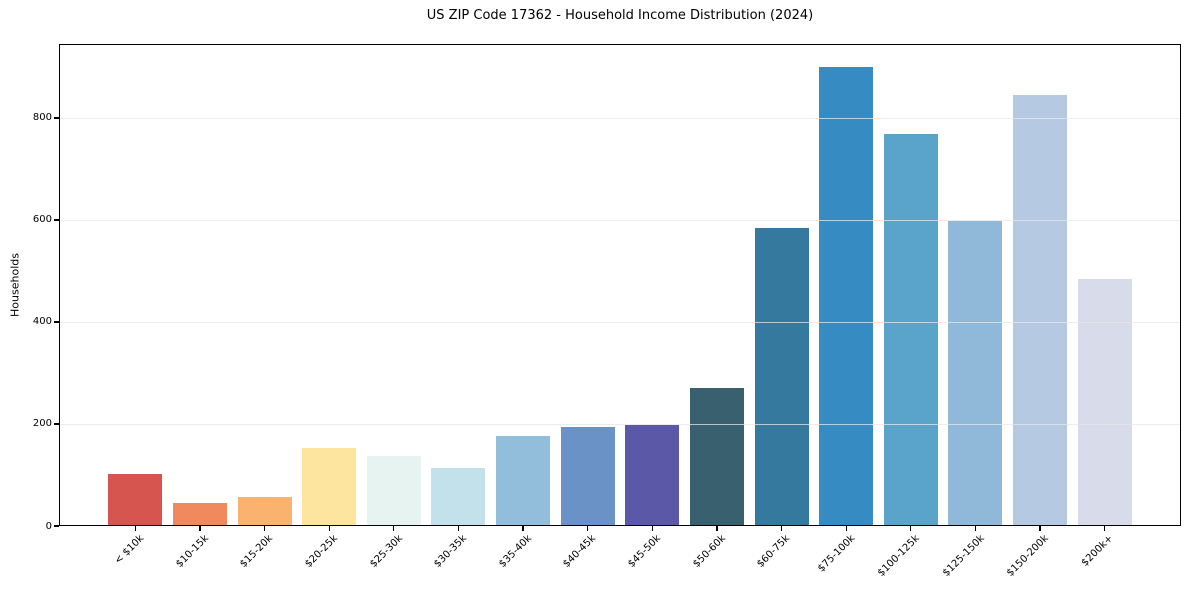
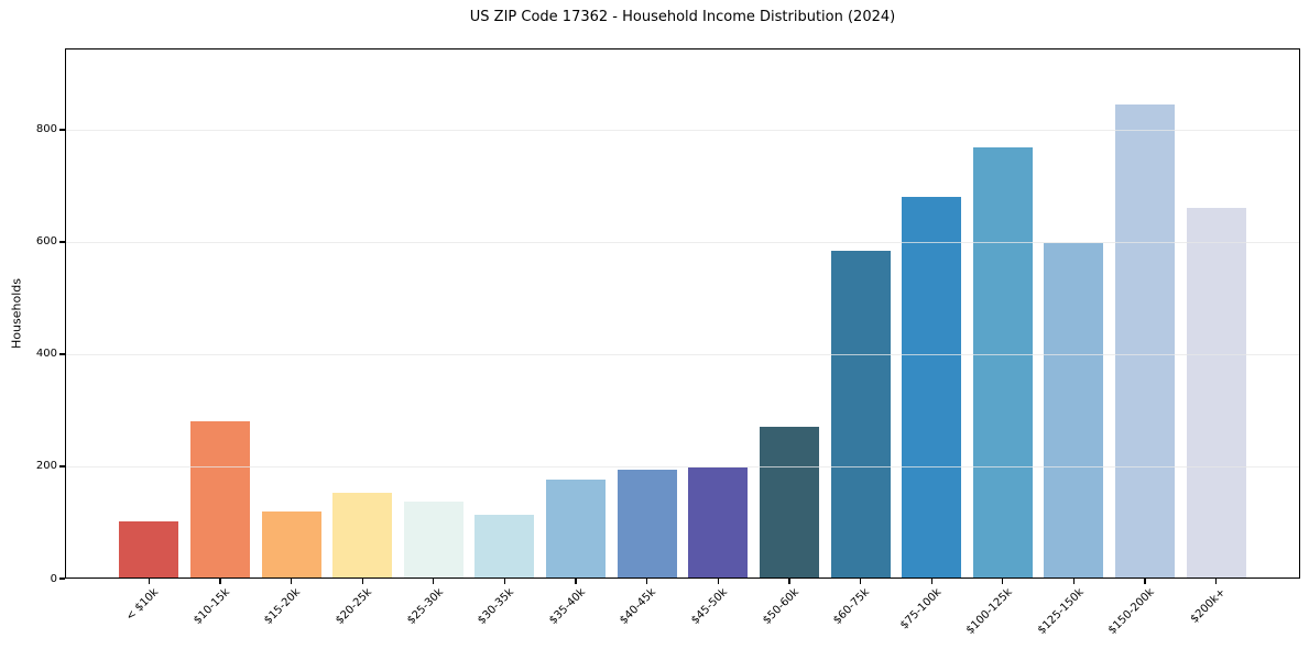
$10-15k: 40 -> 280
$15-20k: 60 -> 120
$75-100k: 900 -> 680
$200k+: 480 -> 660
